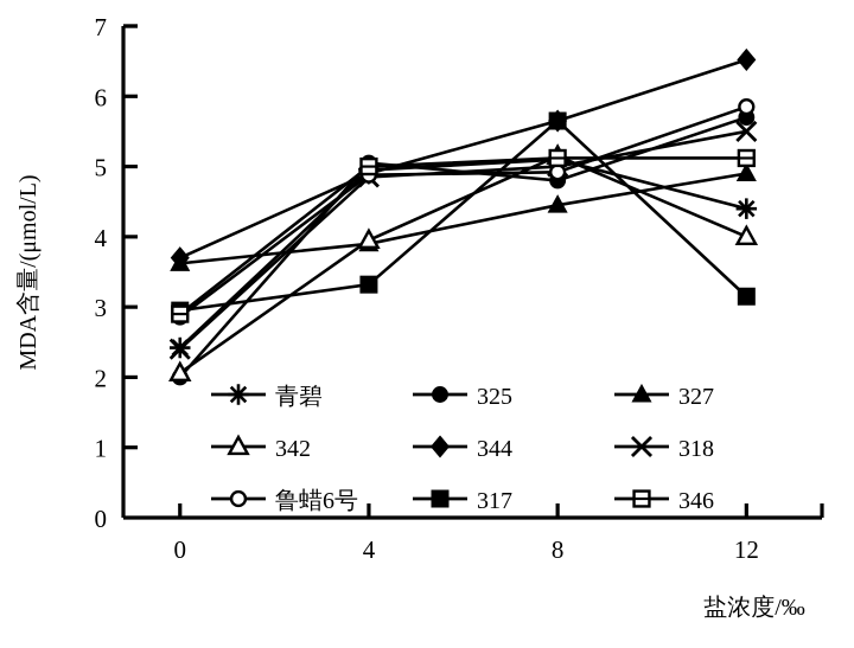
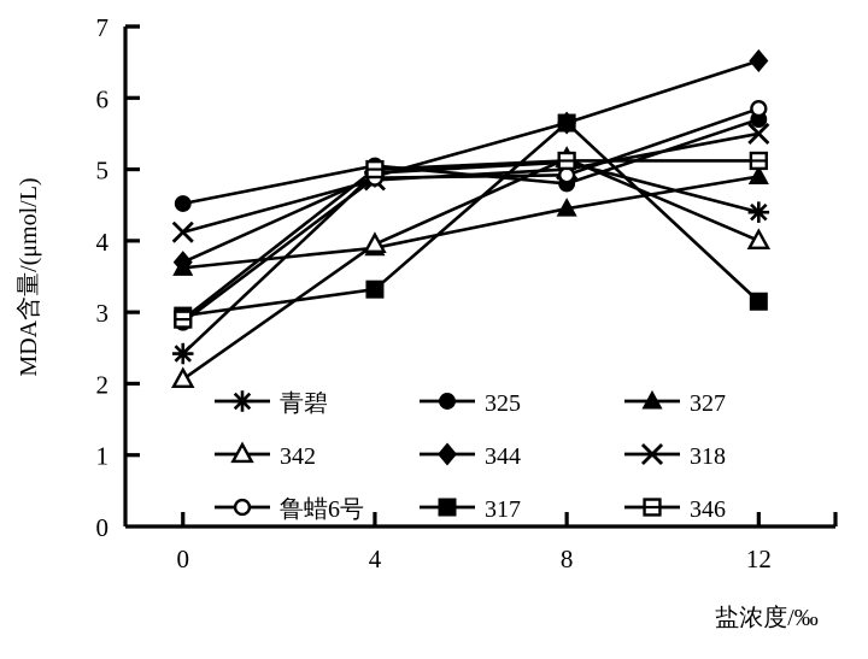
325/0: 2.0 -> 4.5
318/0: 2.4 -> 4.1
